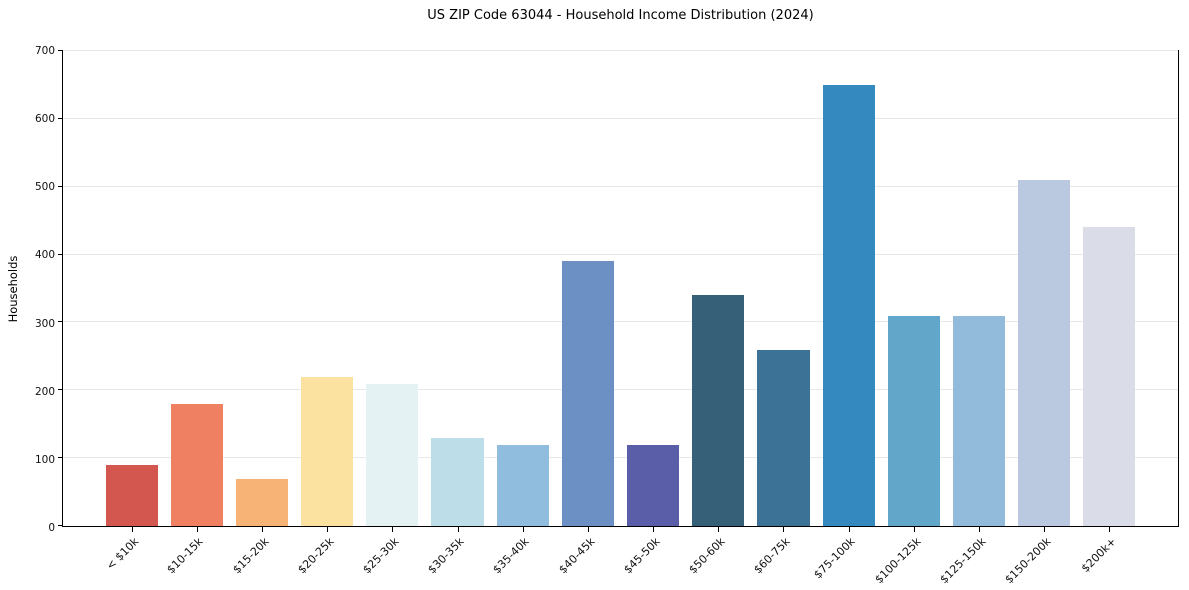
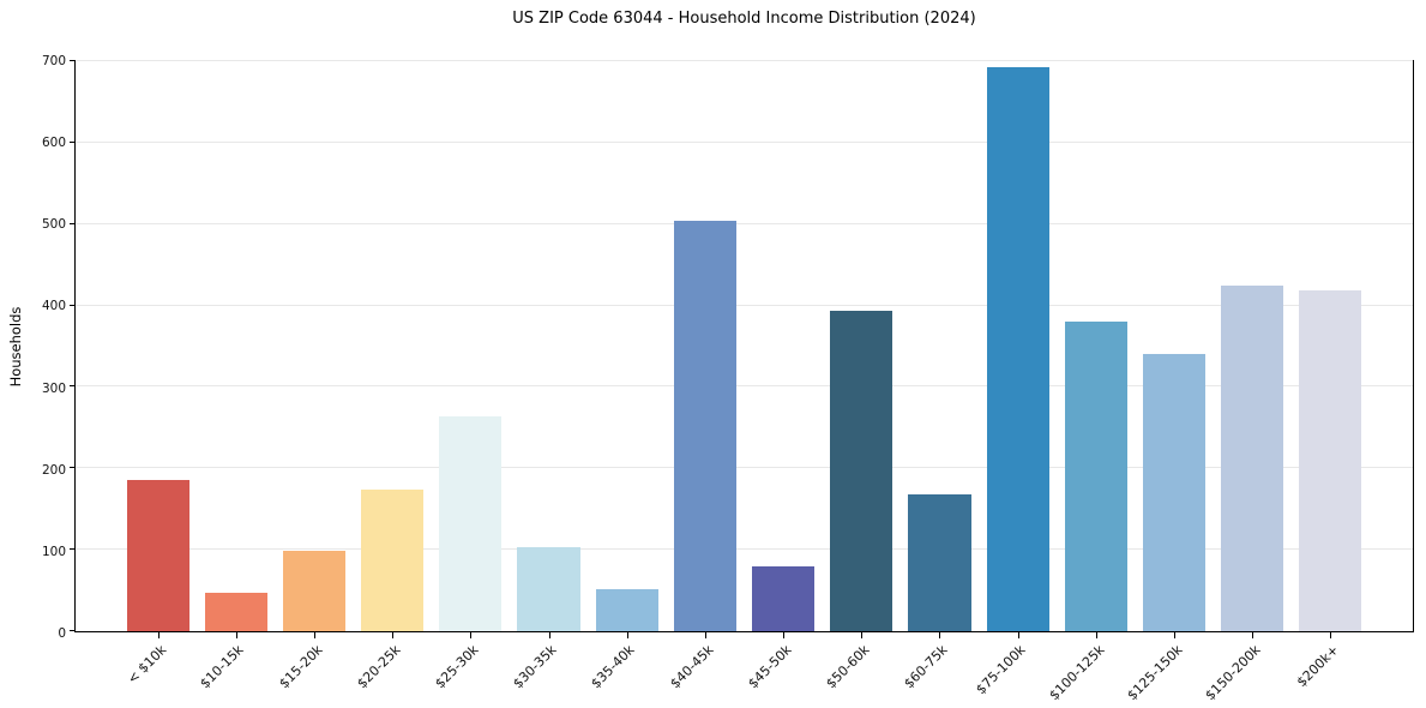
< $10k: 90 -> 190
$10-15k: 180 -> 50
$15-20k: 70 -> 100
$20-25k: 220 -> 170
$25-30k: 210 -> 260
$30-35k: 130 -> 100
$35-40k: 120 -> 50
$40-45k: 390 -> 500
$45-50k: 120 -> 80
$50-60k: 340 -> 390
$60-75k: 260 -> 170
$75-100k: 650 -> 690
$100-125k: 310 -> 380
$125-150k: 310 -> 340
$150-200k: 510 -> 420
$200k+: 440 -> 420
